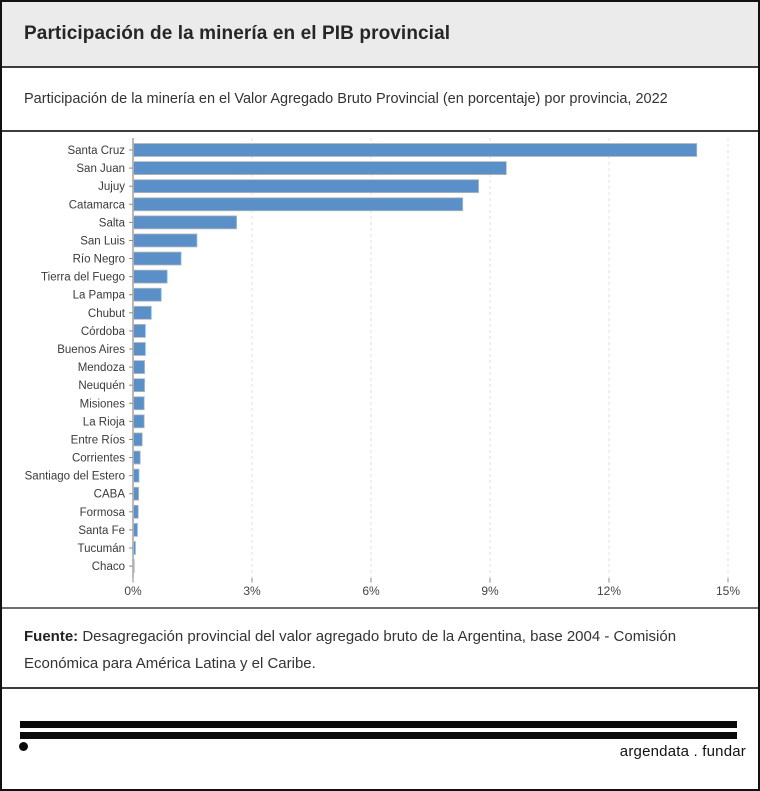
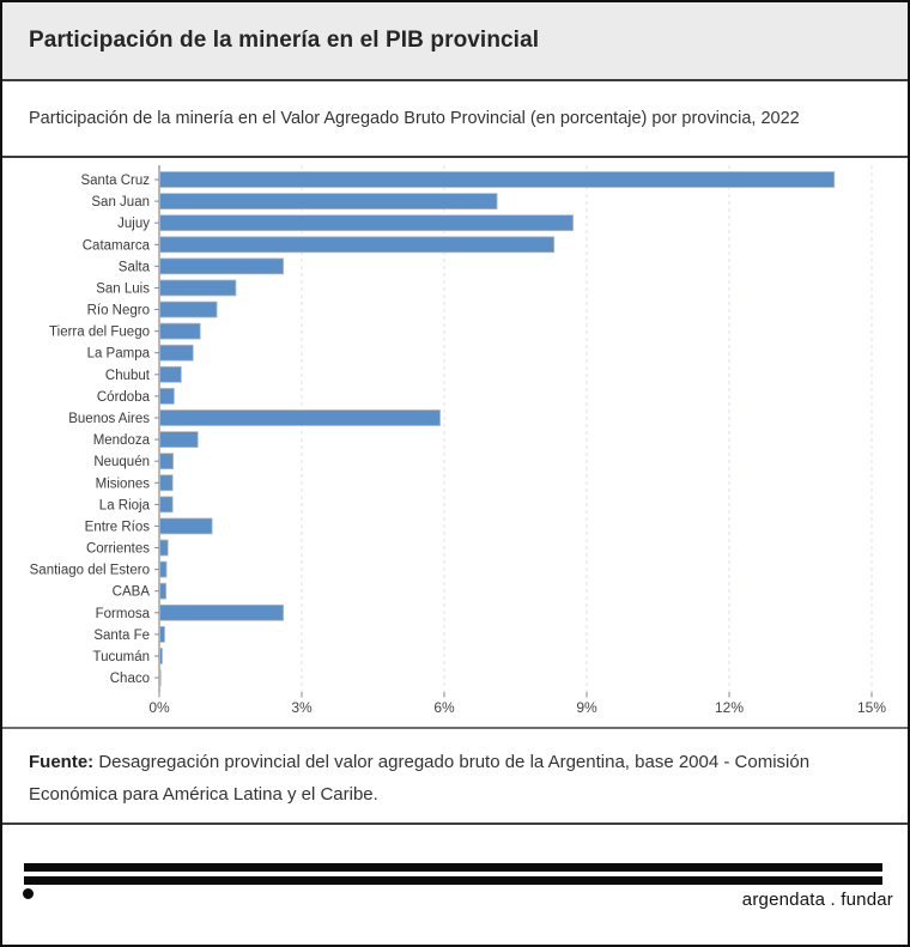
San Juan: 9.4% -> 7.1%
Buenos Aires: 0.3% -> 5.9%
Mendoza: 0.3% -> 0.8%
Entre Ríos: 0.2% -> 1.1%
Formosa: 0.1% -> 2.6%
